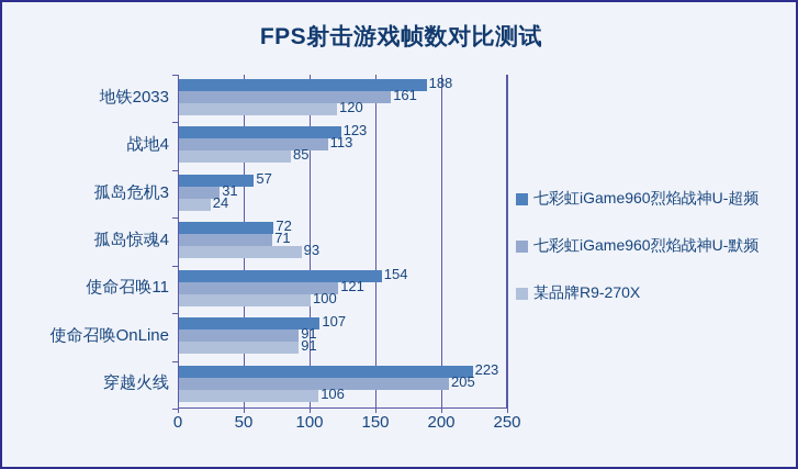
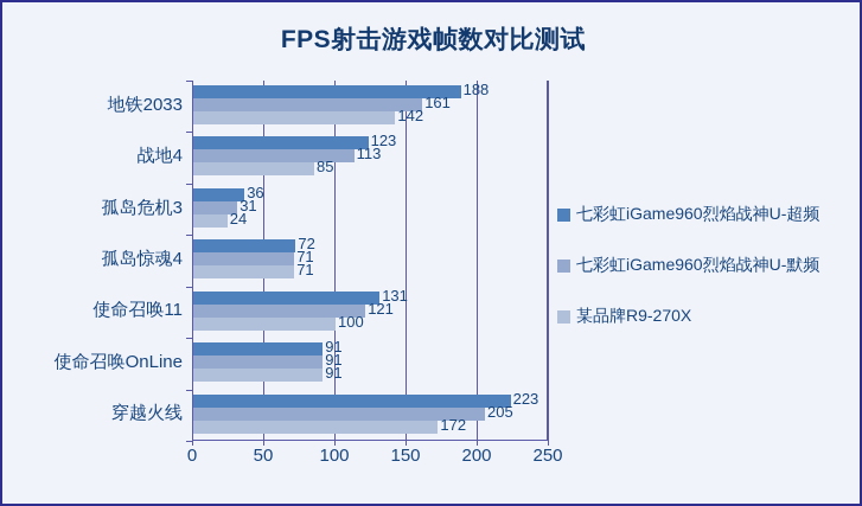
某品牌R9-270X/地铁2033: 120 -> 142
七彩虹iGame960烈焰战神U-超频/孤岛危机3: 57 -> 36
某品牌R9-270X/孤岛惊魂4: 93 -> 71
七彩虹iGame960烈焰战神U-超频/使命召唤11: 154 -> 131
七彩虹iGame960烈焰战神U-超频/使命召唤OnLine: 107 -> 91
某品牌R9-270X/穿越火线: 106 -> 172
